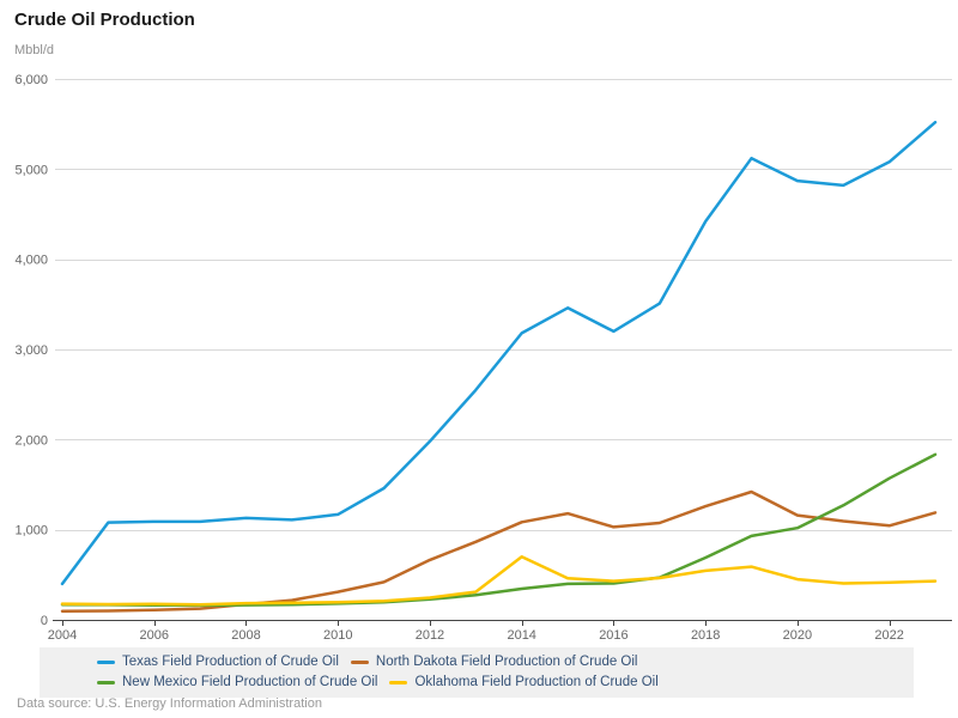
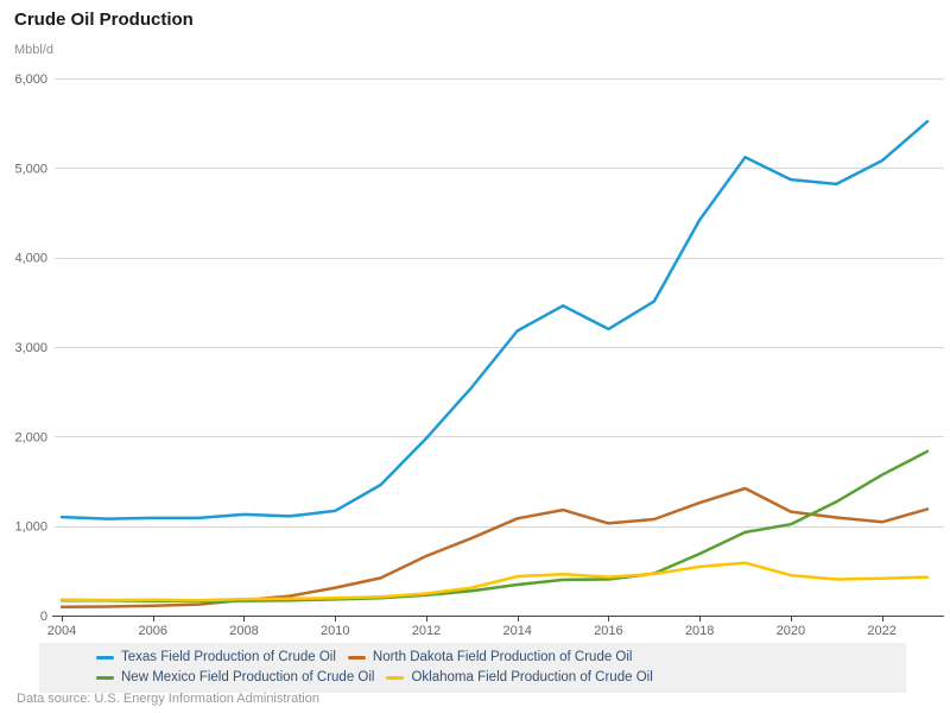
Texas Field Production of Crude Oil/2004: 400 -> 1100
Oklahoma Field Production of Crude Oil/2014: 700 -> 400
